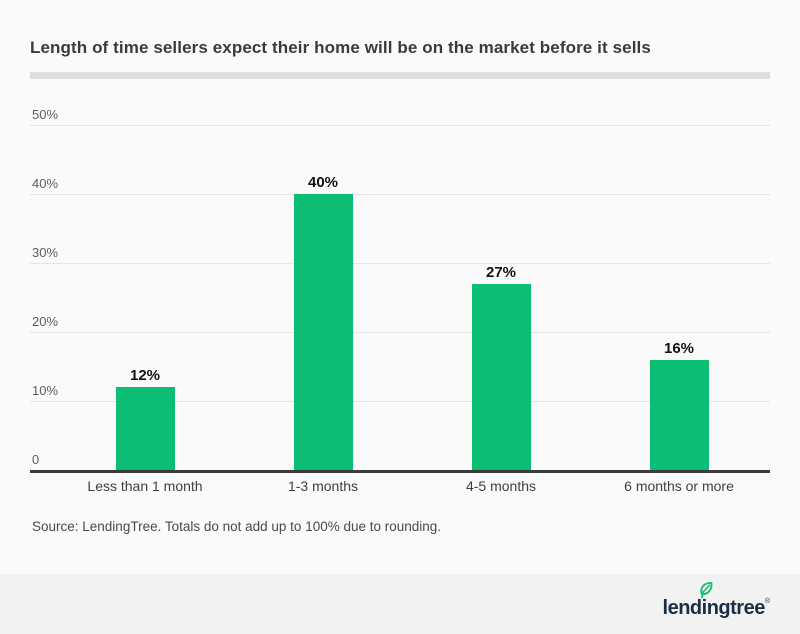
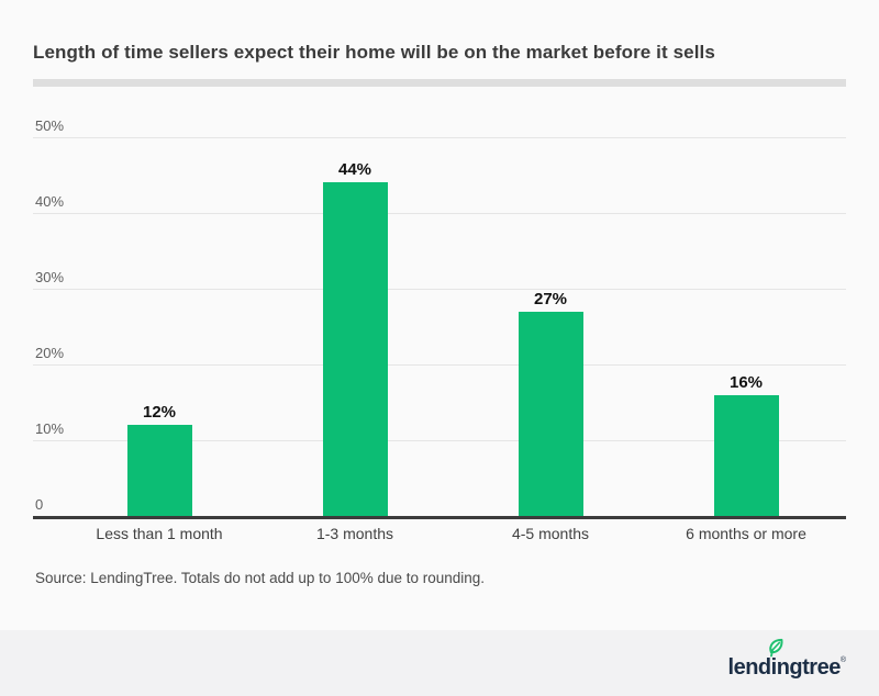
1-3 months: 40% -> 44%
